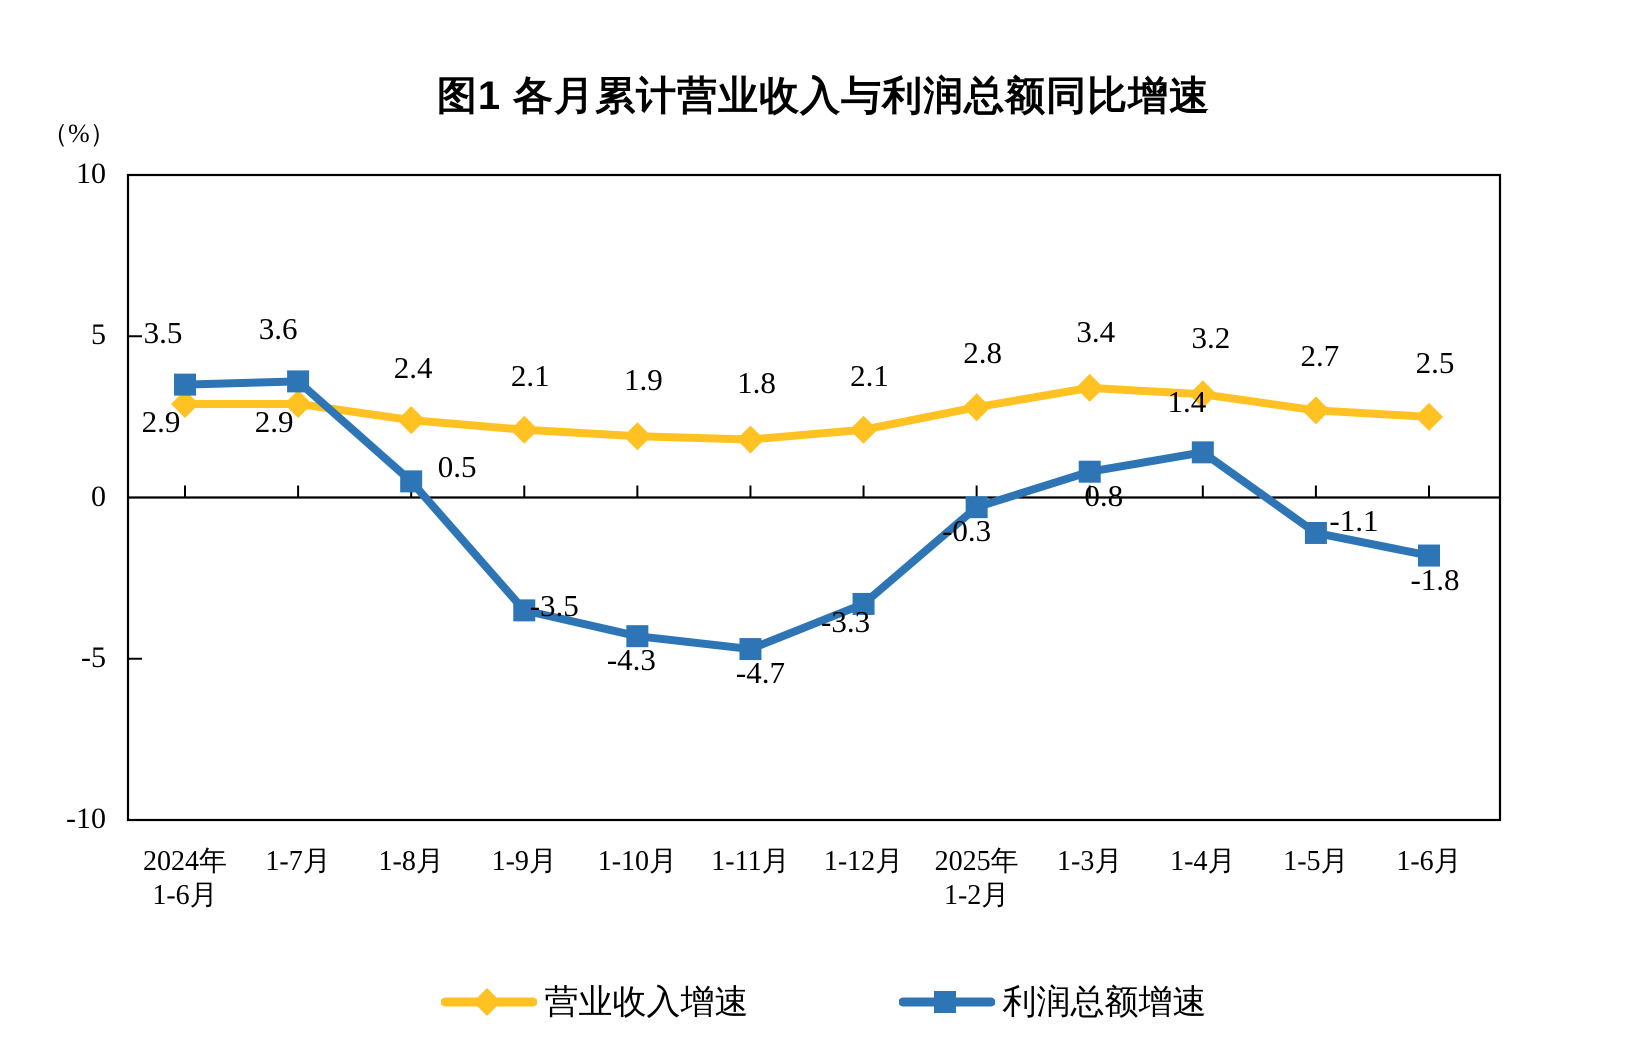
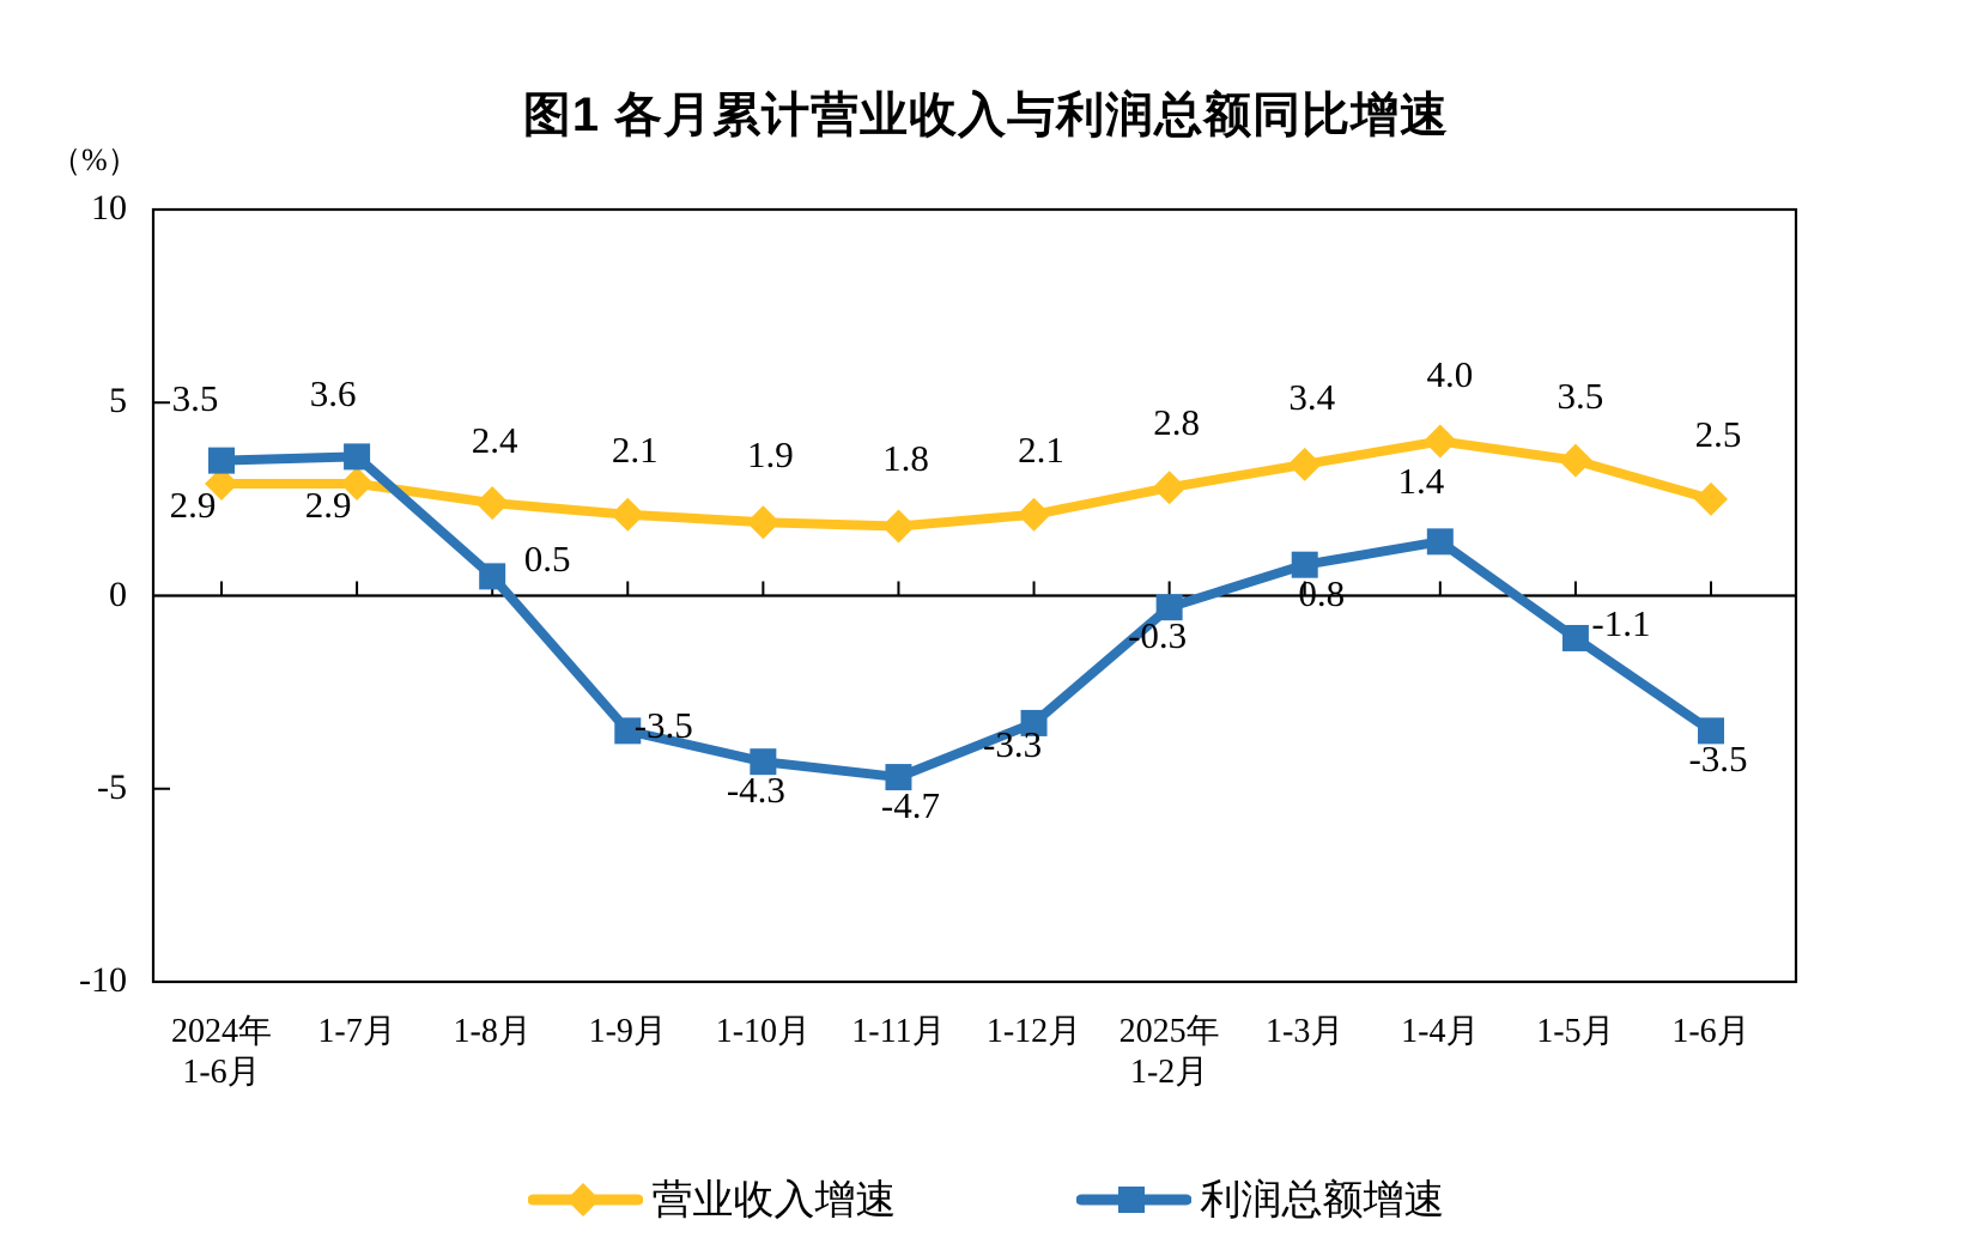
营业收入增速/1-4月: 3.2 -> 4.0
营业收入增速/1-5月: 2.7 -> 3.5
利润总额增速/1-6月: -1.8 -> -3.5
